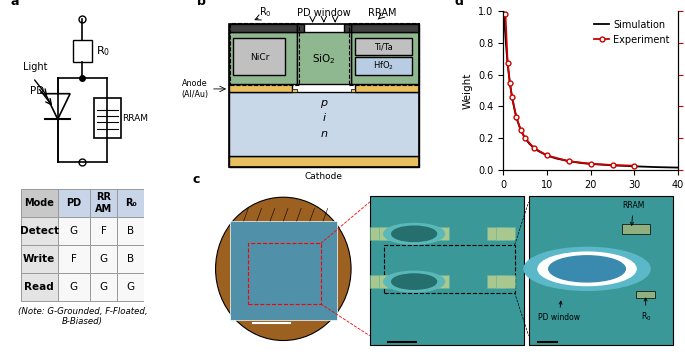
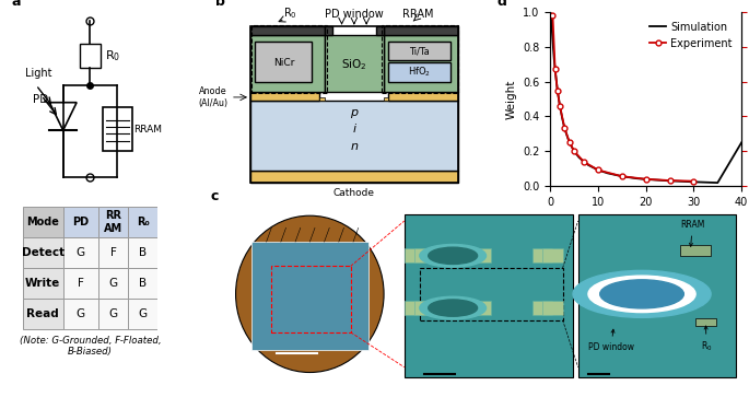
Simulation/40: 0.02 -> 0.25
